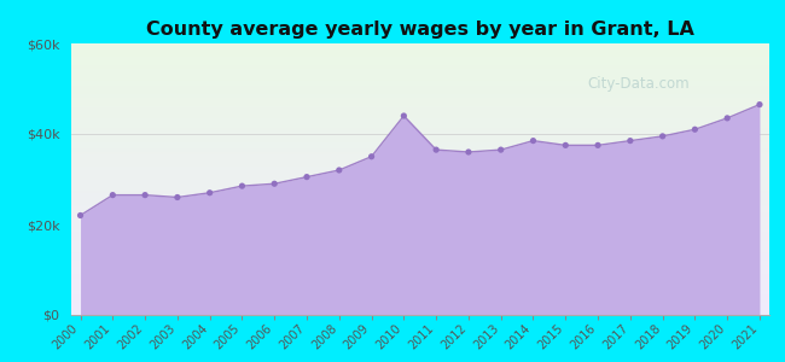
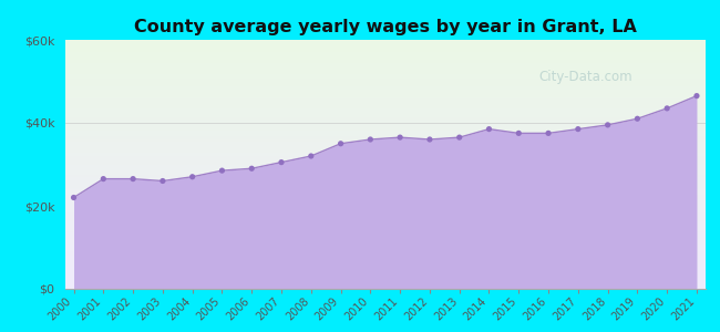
2010: $44.0k -> $36.0k
